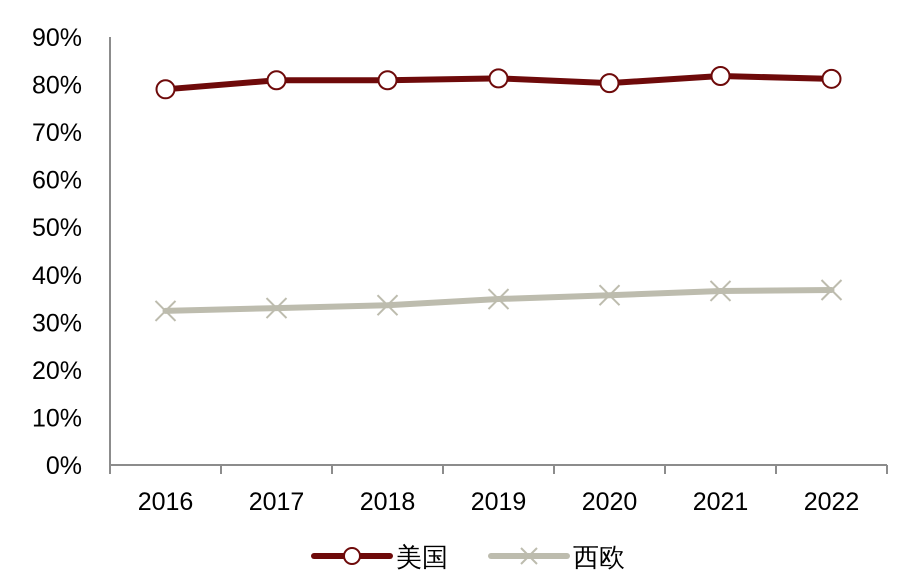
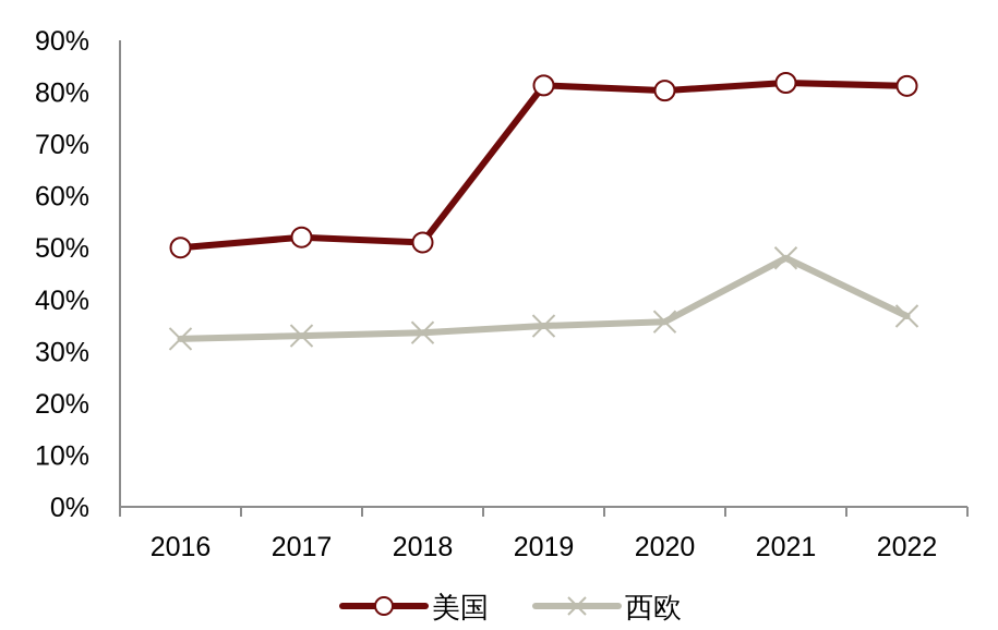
美国/2016: 79% -> 50%
美国/2017: 81% -> 52%
美国/2018: 81% -> 51%
西欧/2021: 37% -> 48%
